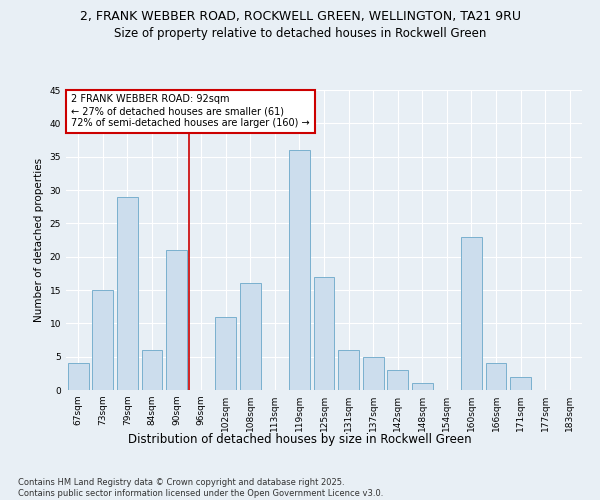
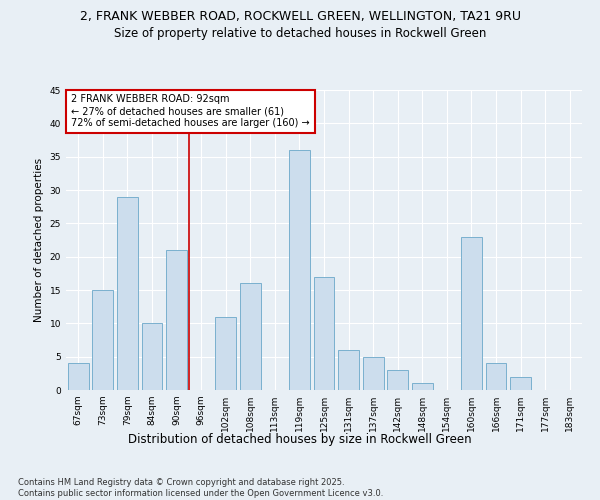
84sqm: 6 -> 10
